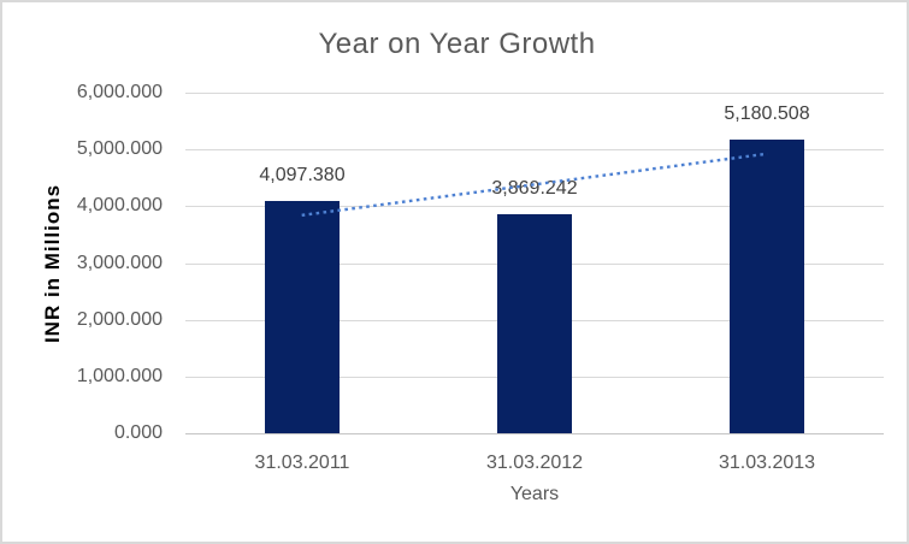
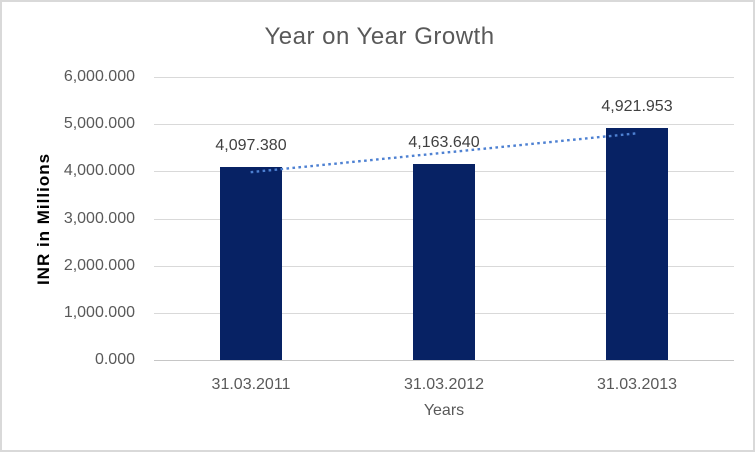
31.03.2012: 3,869.242 -> 4,163.640
31.03.2013: 5,180.508 -> 4,921.953
